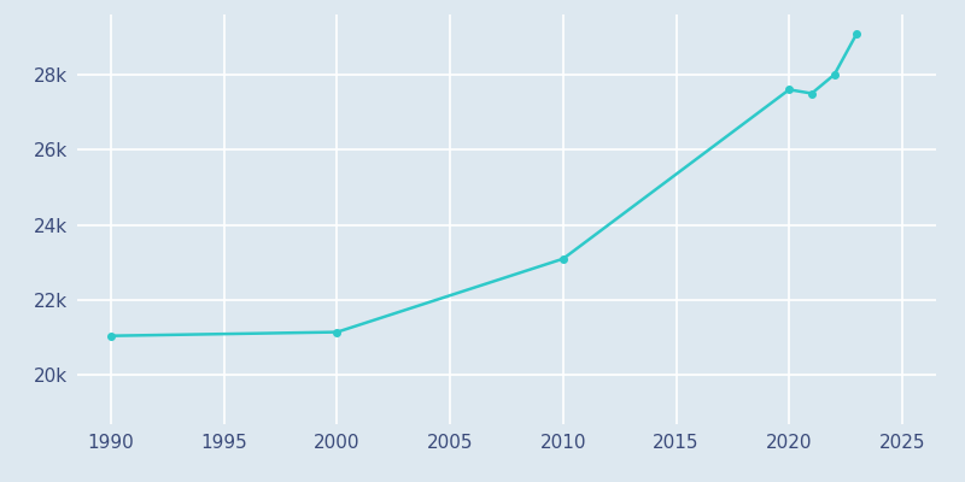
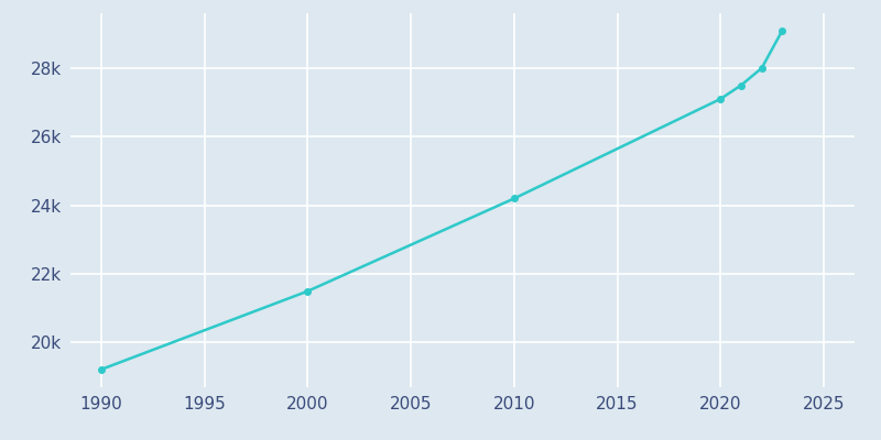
1990: 21.05k -> 19.22k
2000: 21.15k -> 21.50k
2010: 23.10k -> 24.20k
2020: 27.60k -> 27.10k
